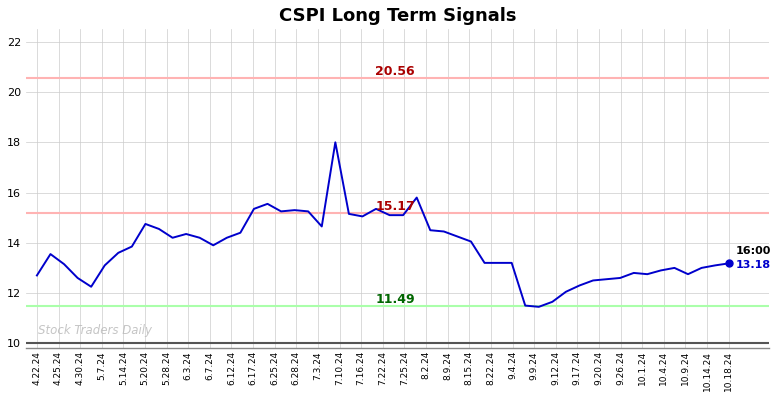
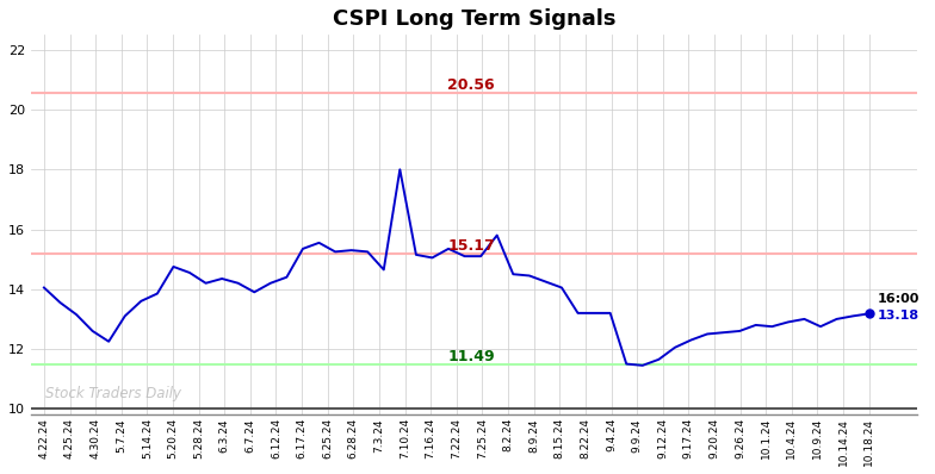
4.22.24: 12.70 -> 14.05
